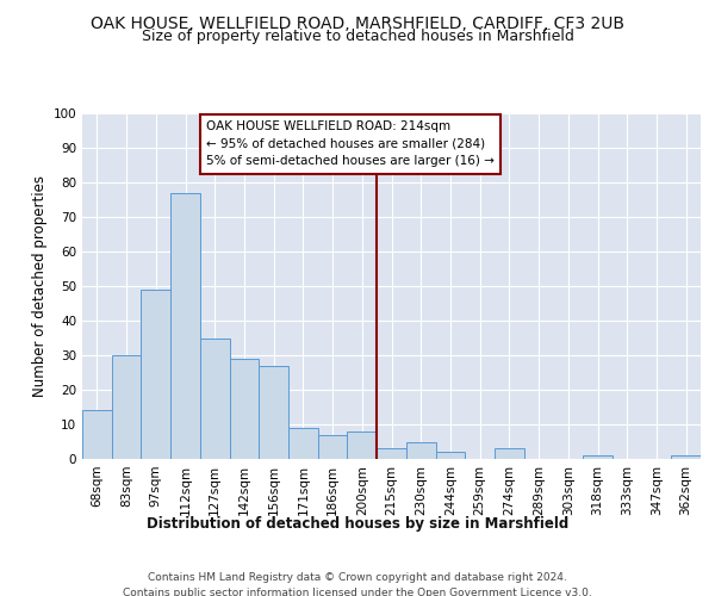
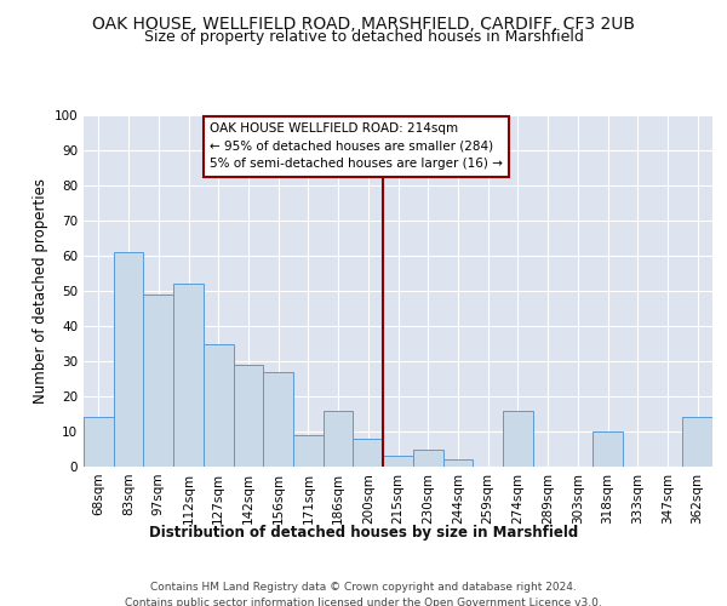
83sqm: 30 -> 61
112sqm: 77 -> 52
186sqm: 7 -> 16
274sqm: 3 -> 16
318sqm: 1 -> 10
362sqm: 1 -> 14
